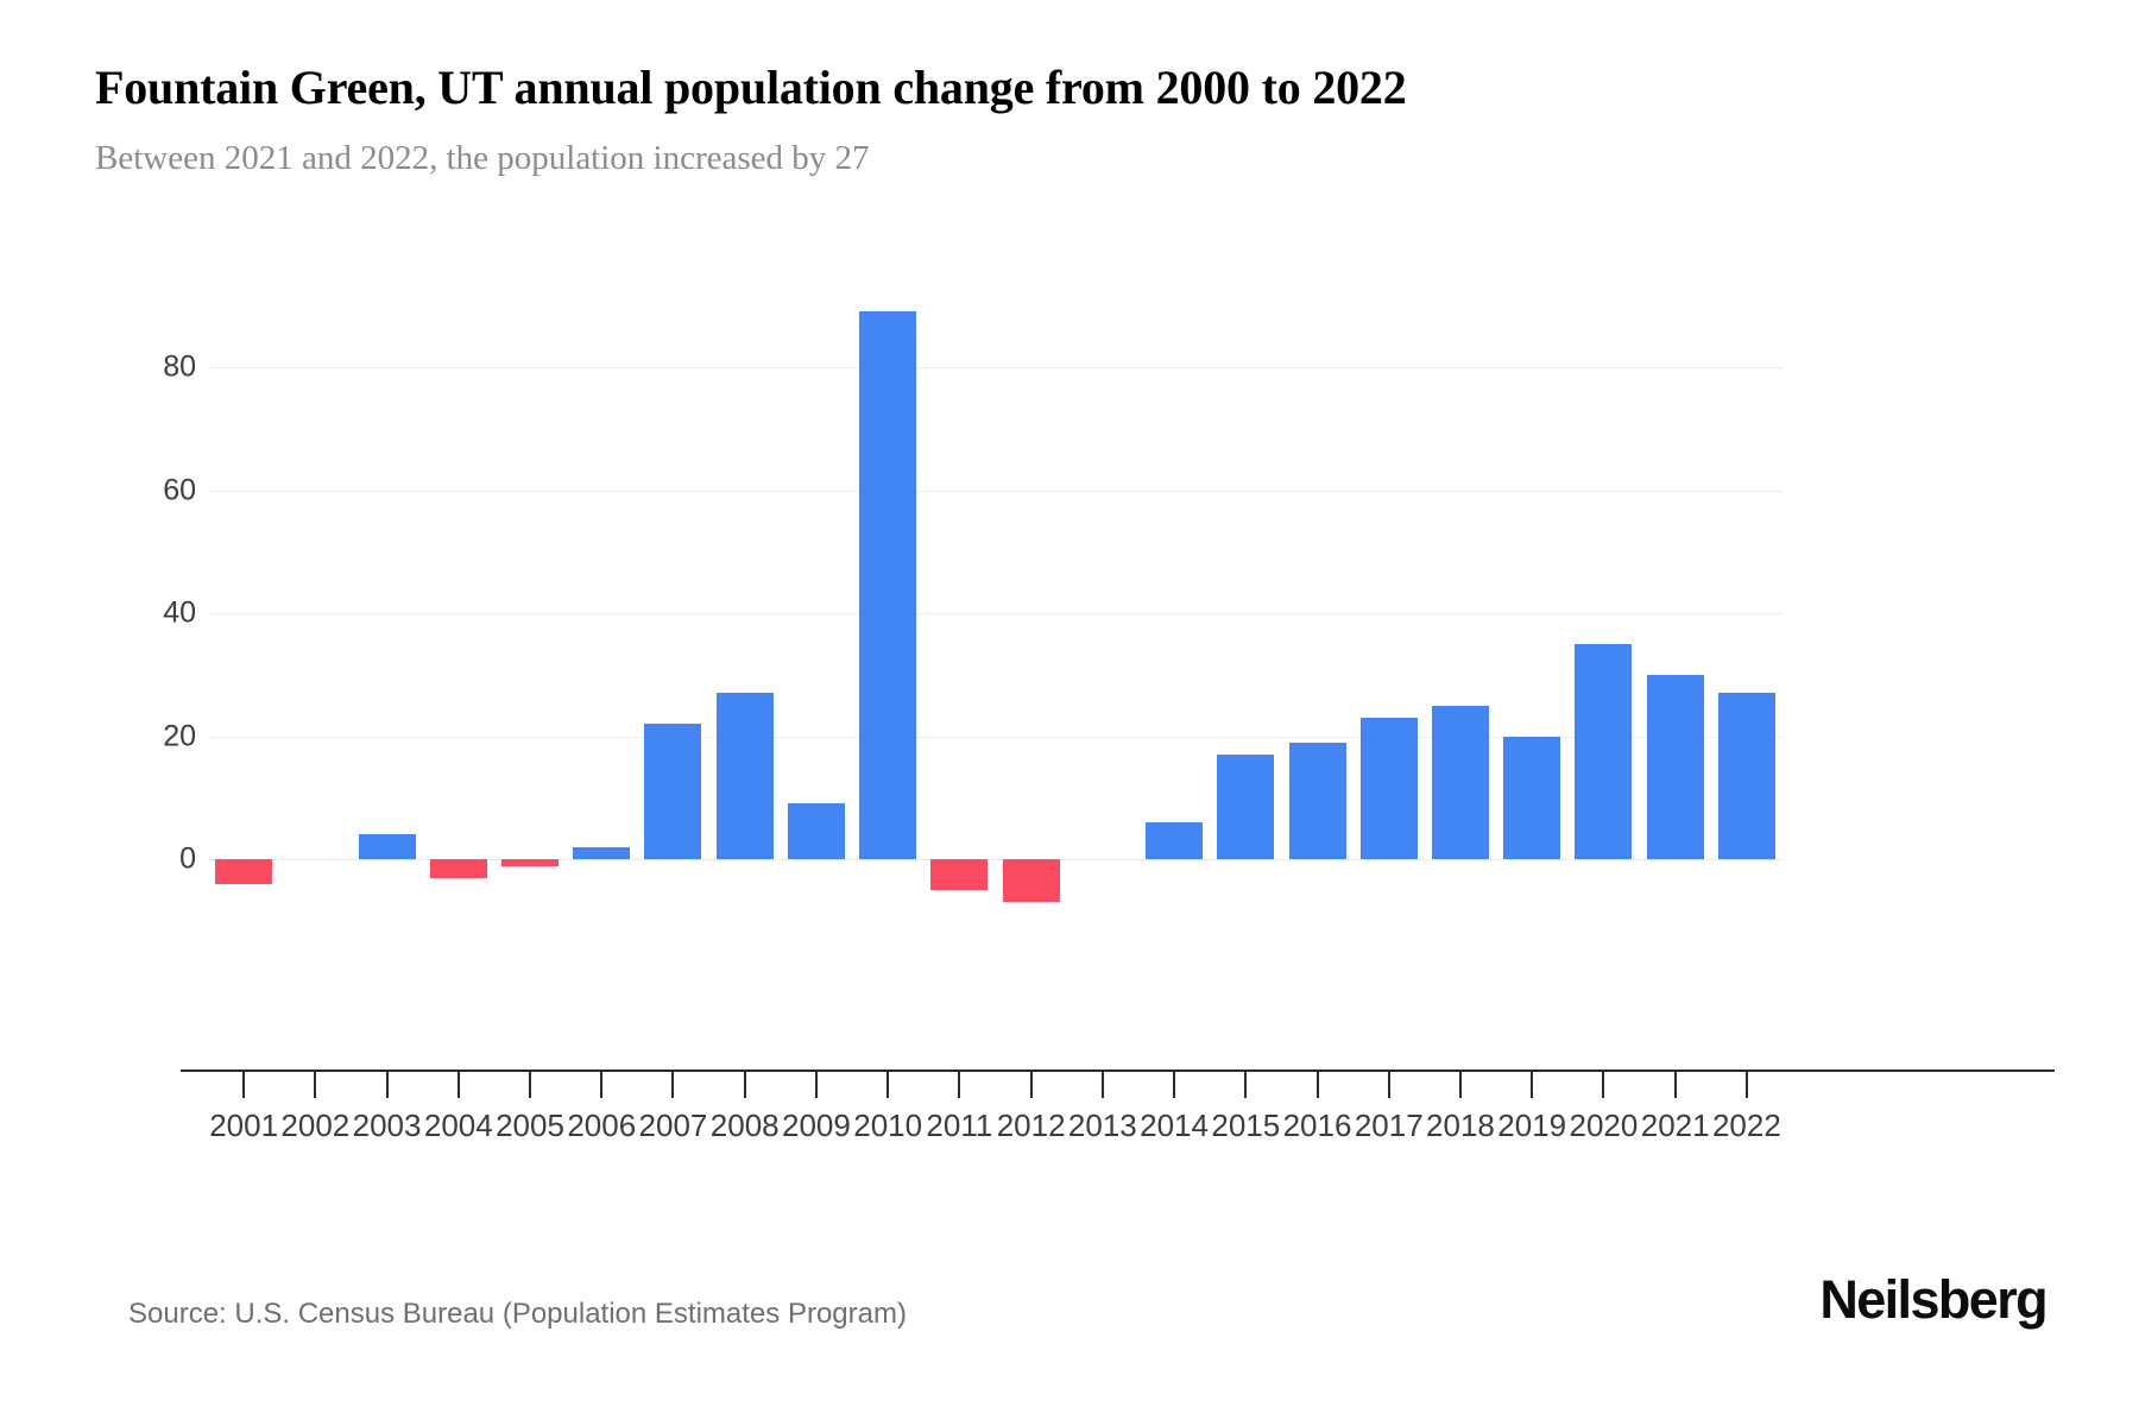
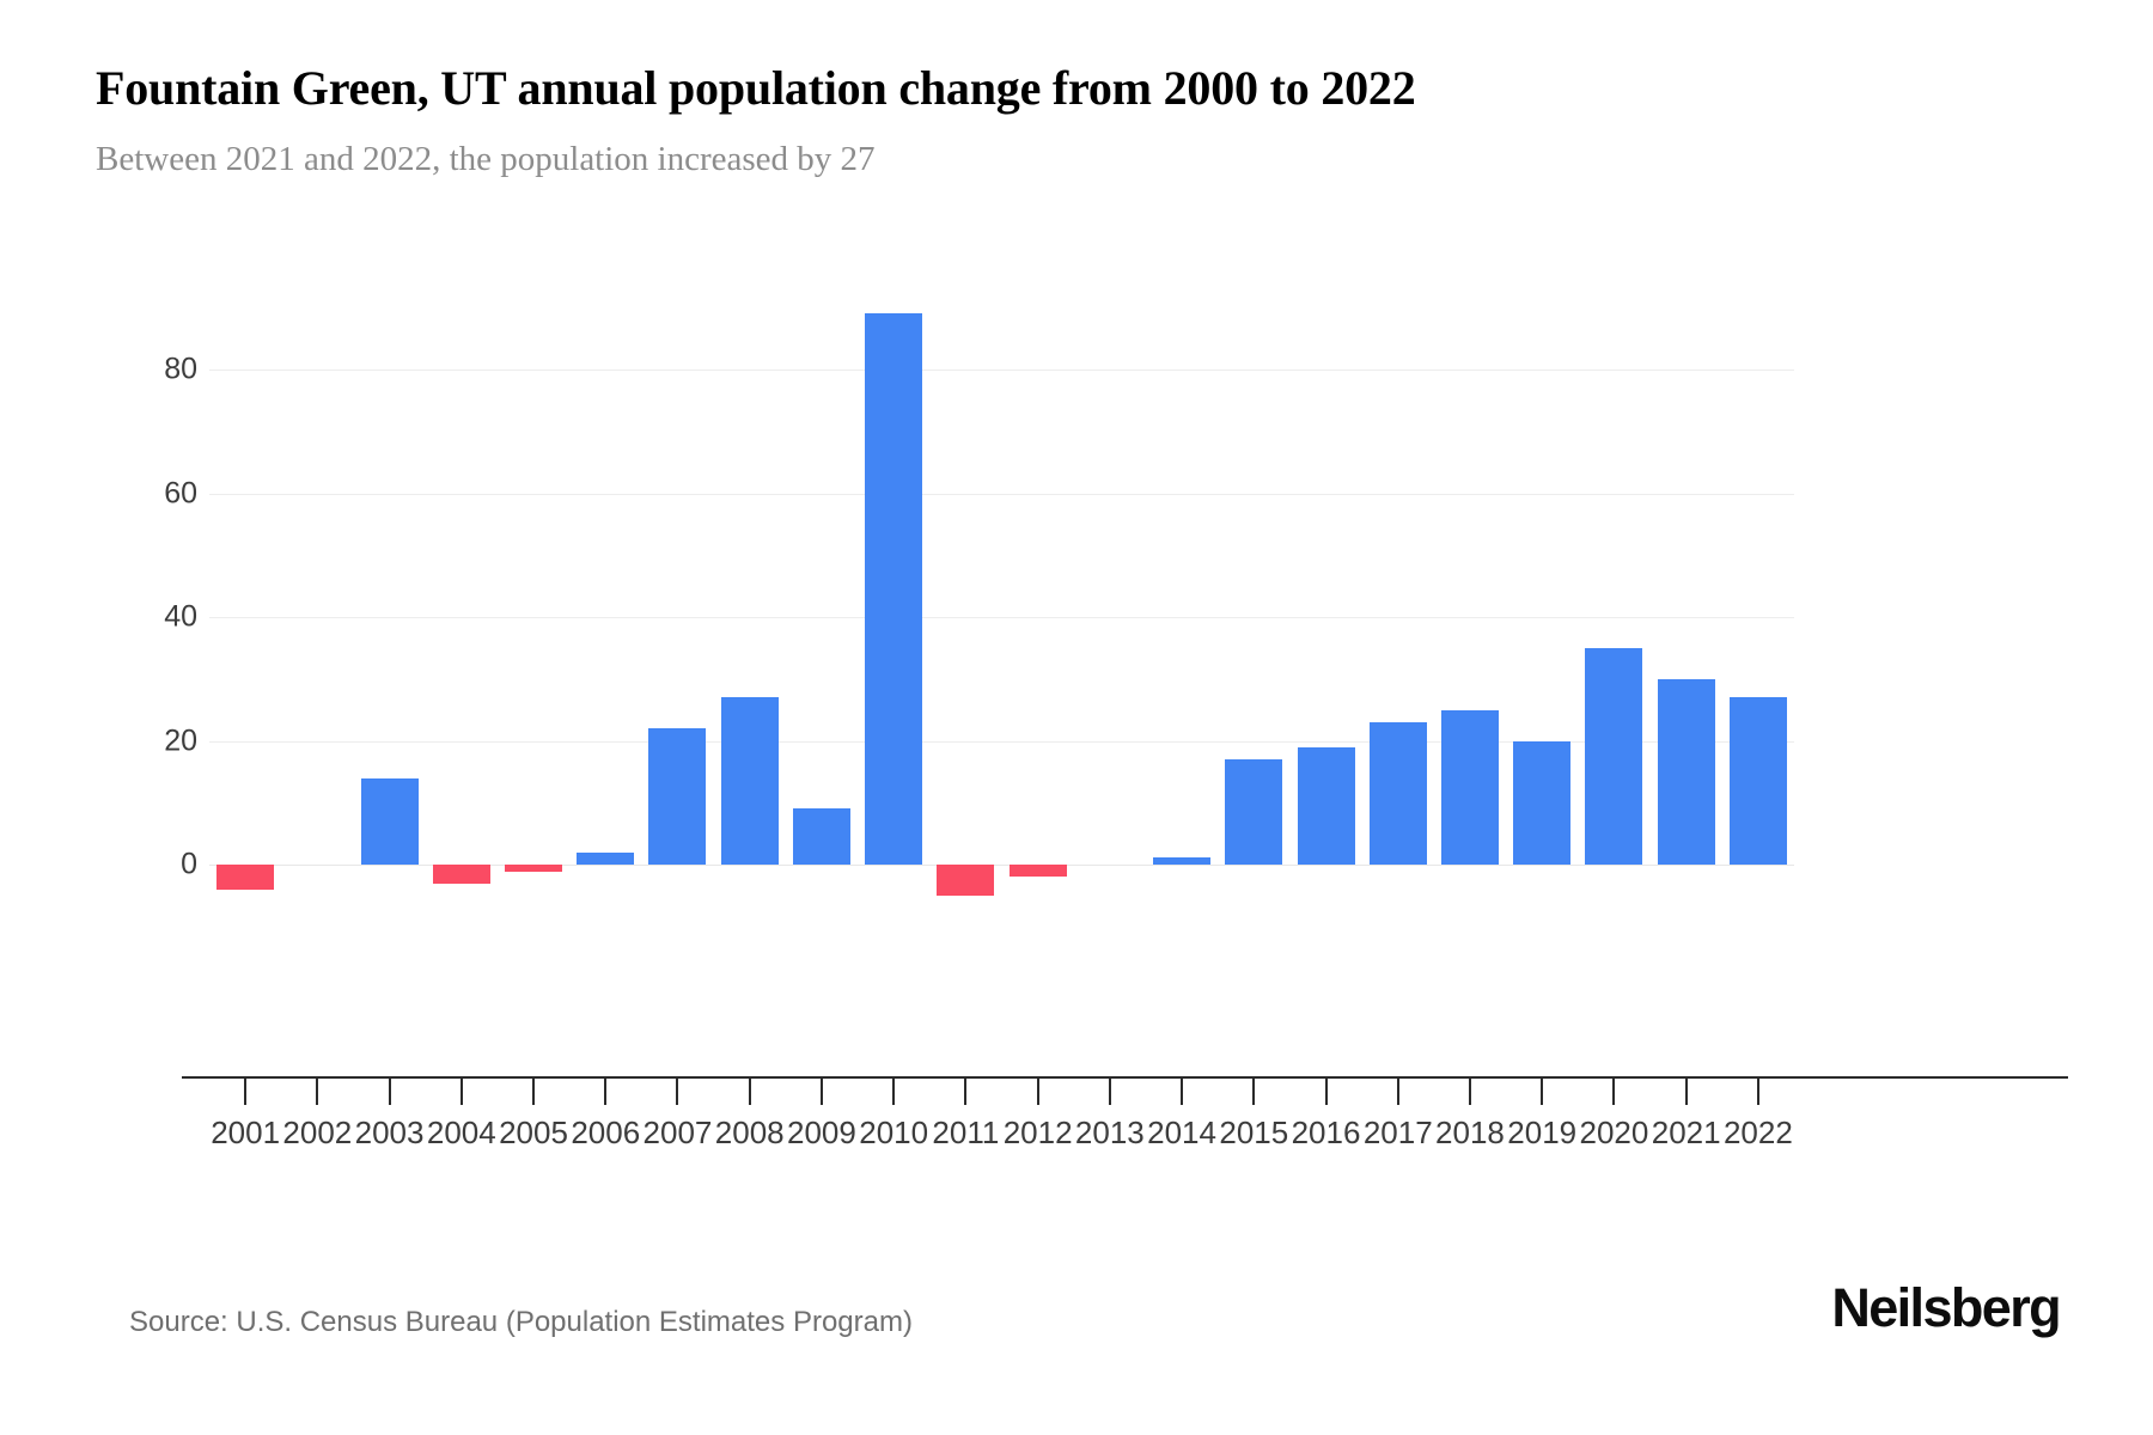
2003: 4 -> 14
2012: -7 -> -2
2014: 6 -> 1
